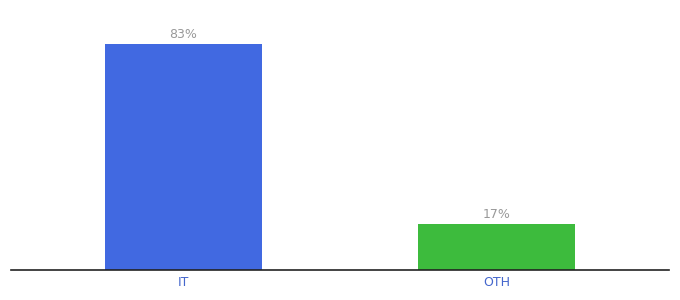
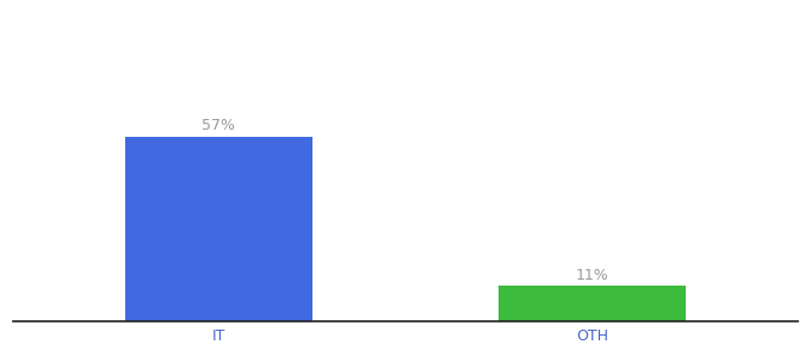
IT: 83% -> 57%
OTH: 17% -> 11%
